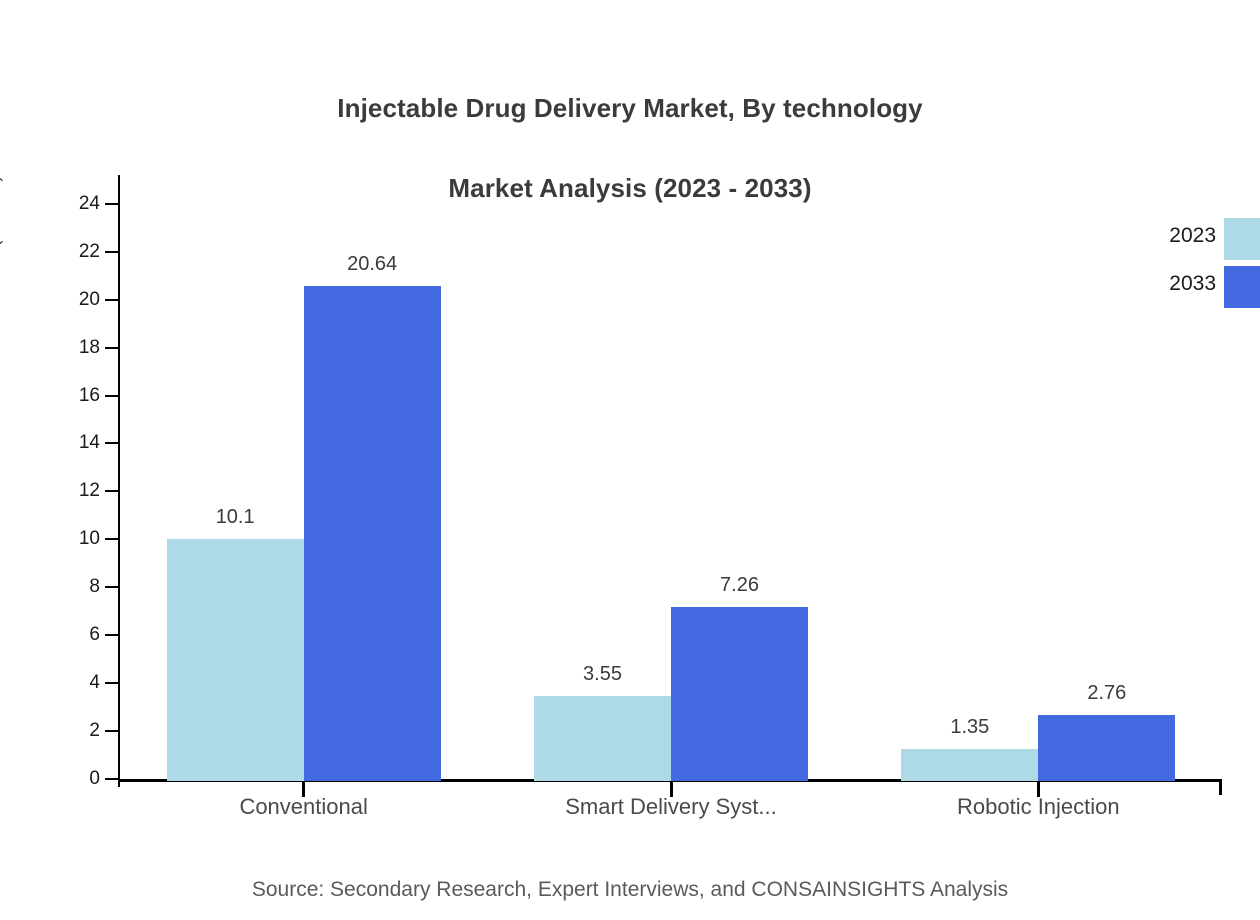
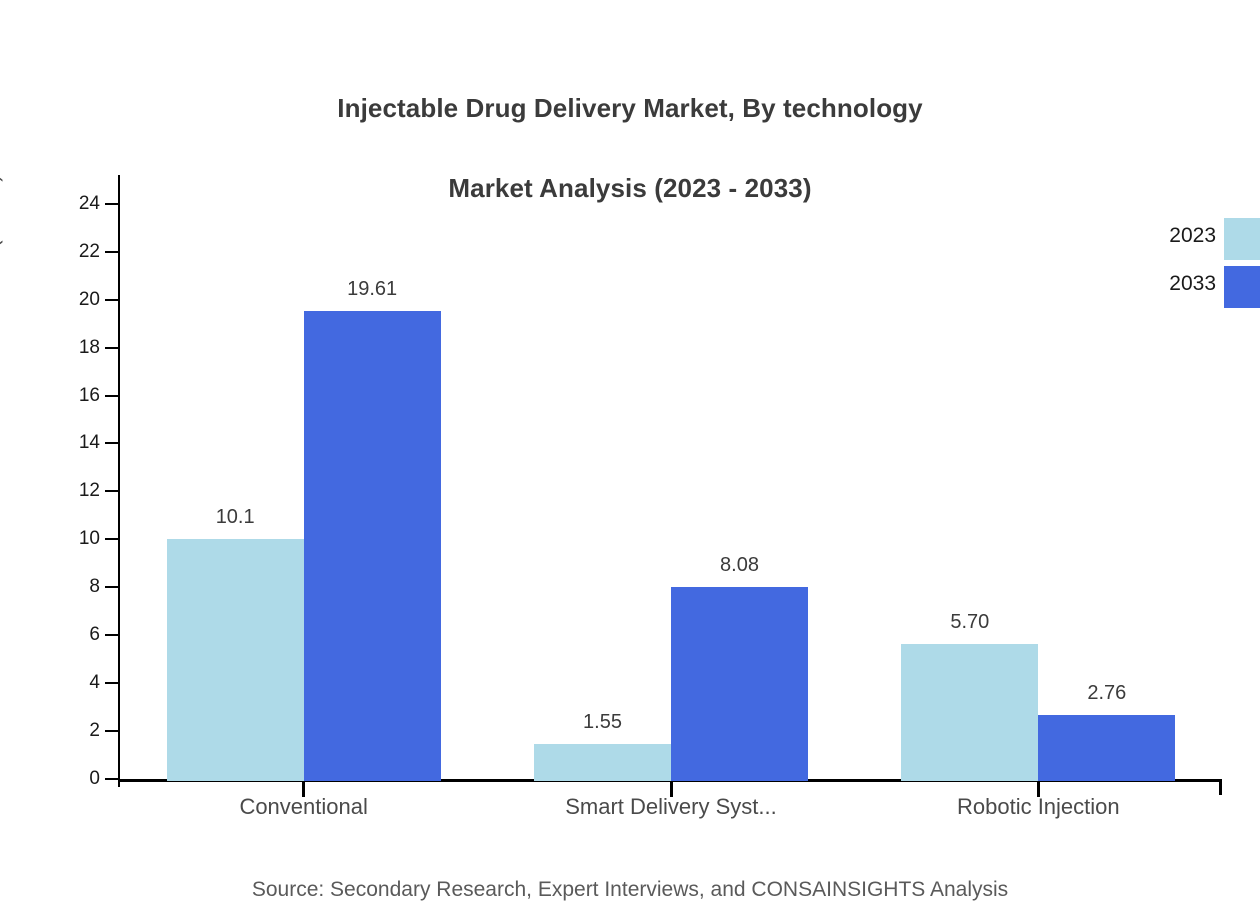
2033/Conventional: 20.64 -> 19.61
2023/Smart Delivery Syst...: 3.55 -> 1.55
2033/Smart Delivery Syst...: 7.26 -> 8.08
2023/Robotic Injection: 1.35 -> 5.70
